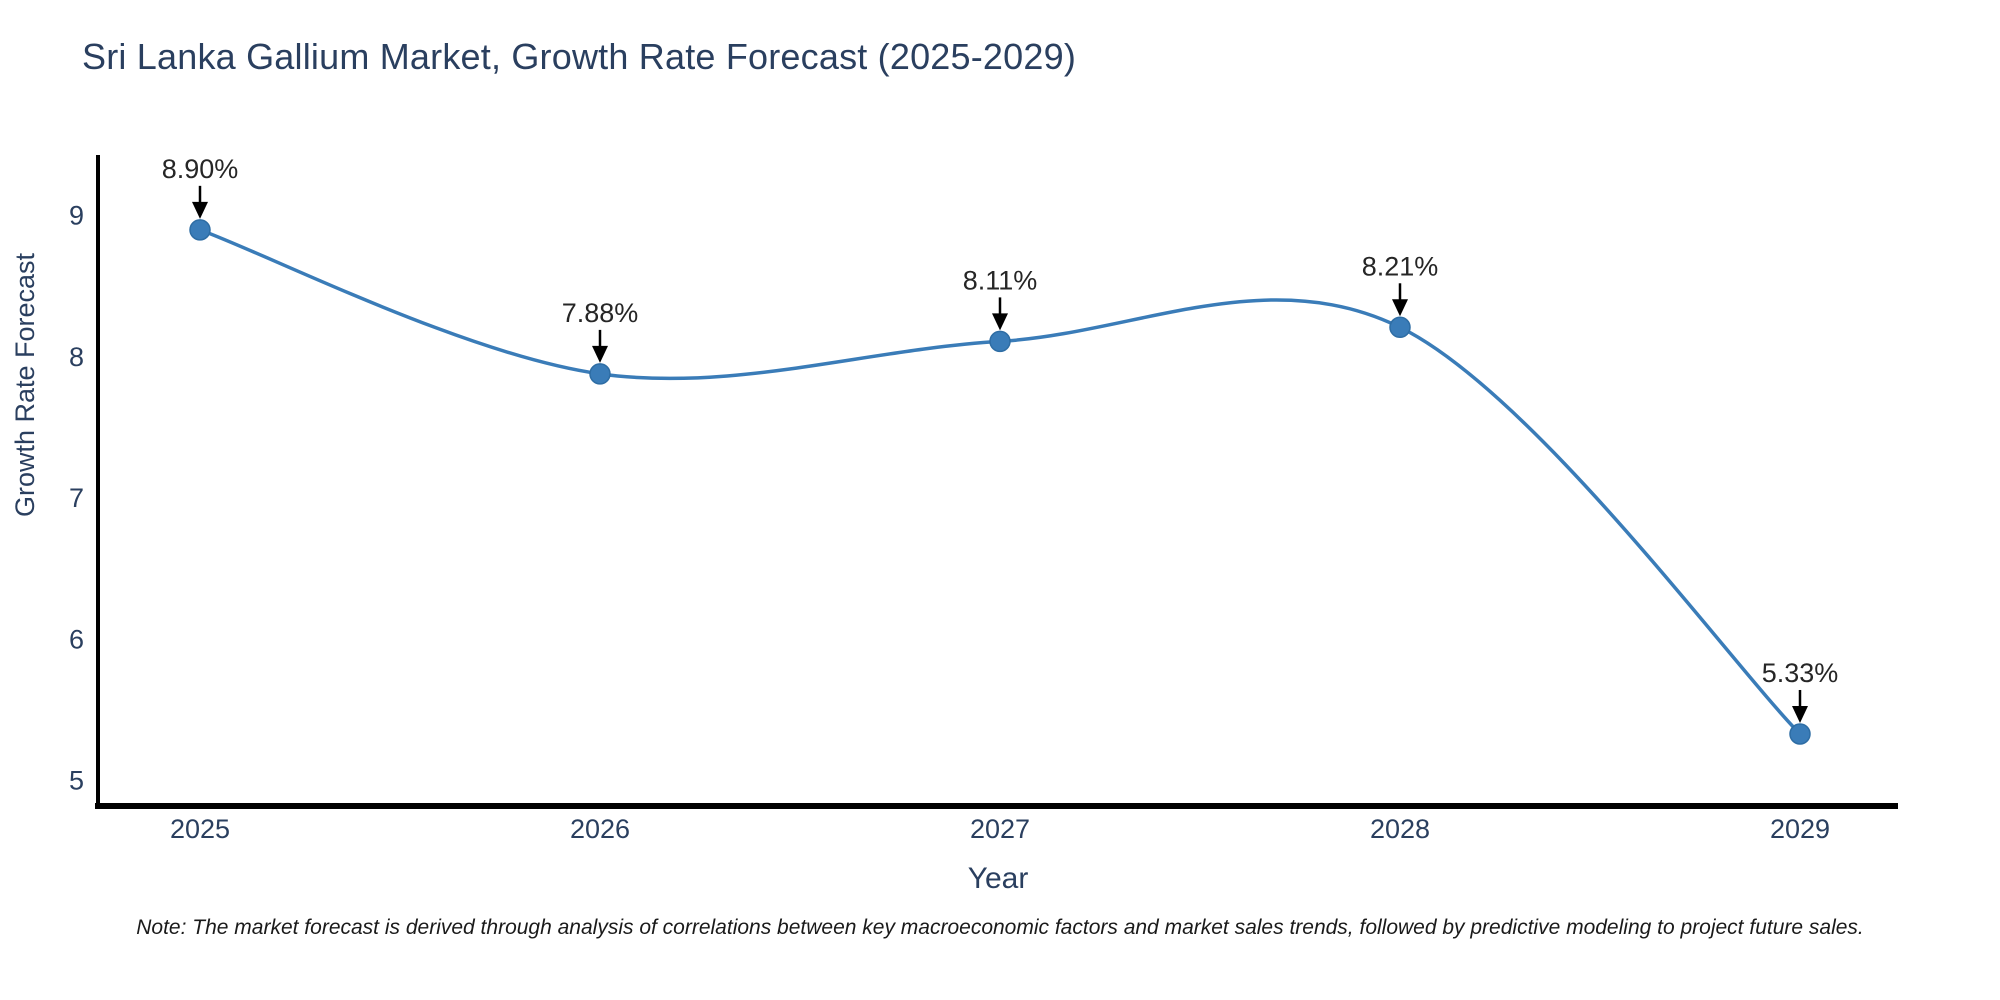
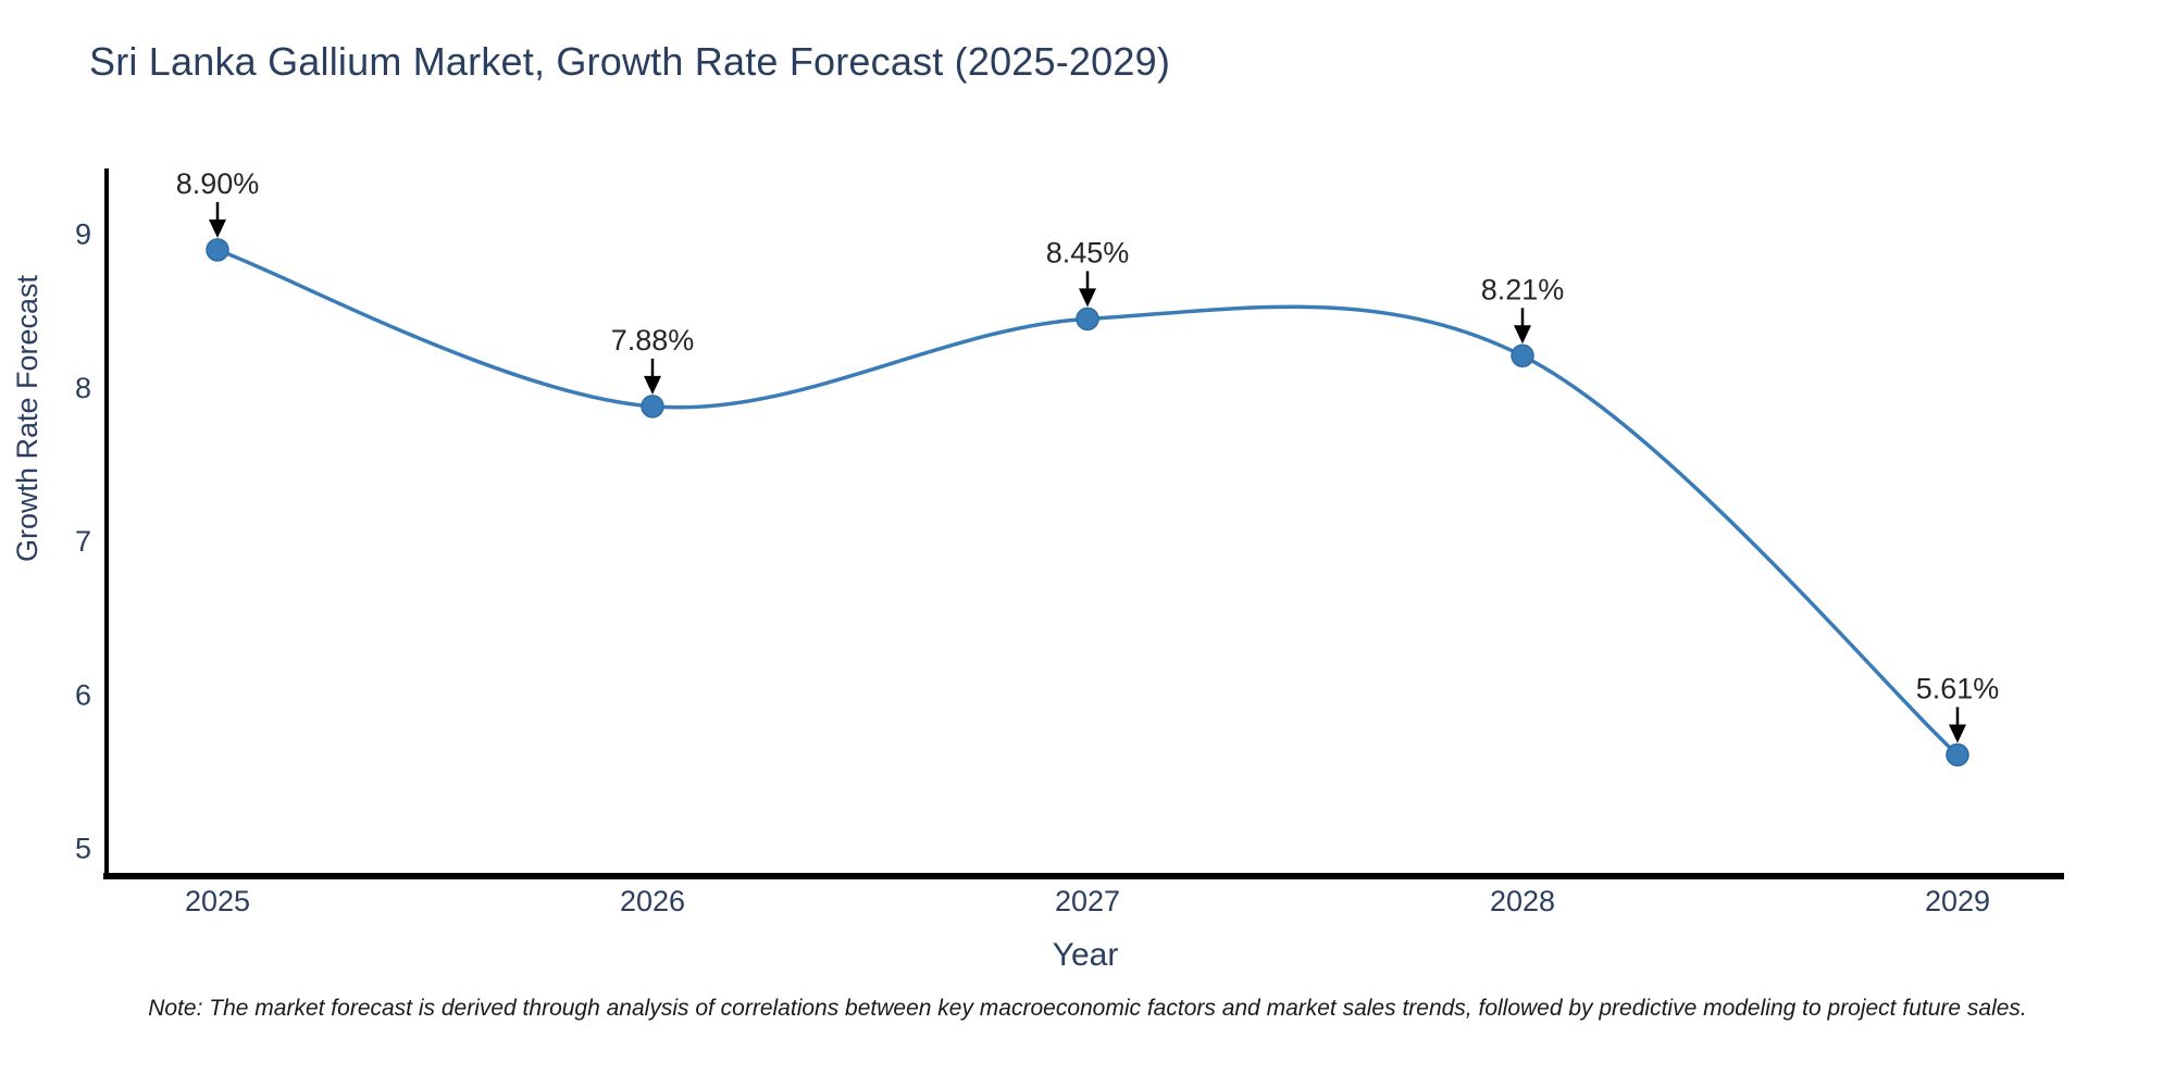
2027: 8.11% -> 8.45%
2029: 5.33% -> 5.61%
